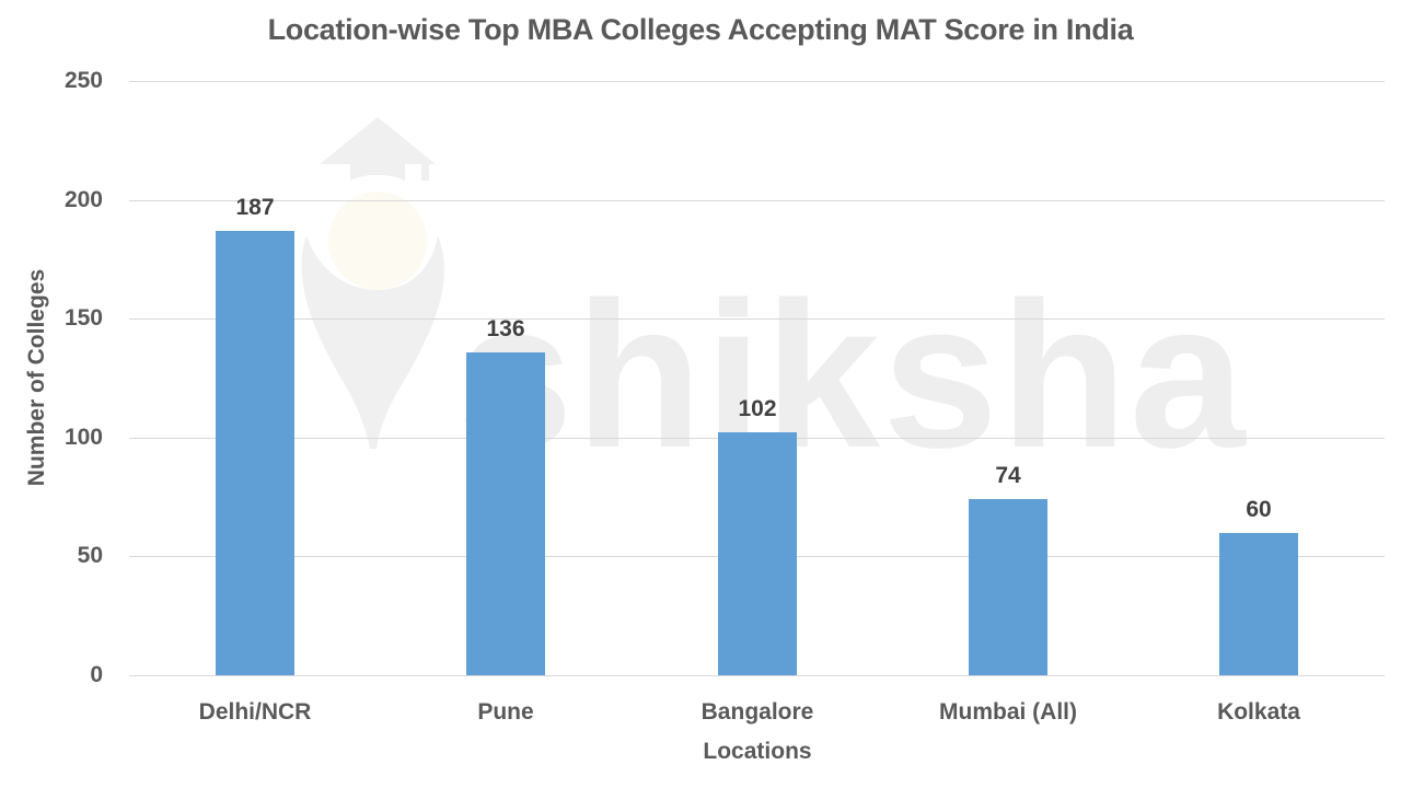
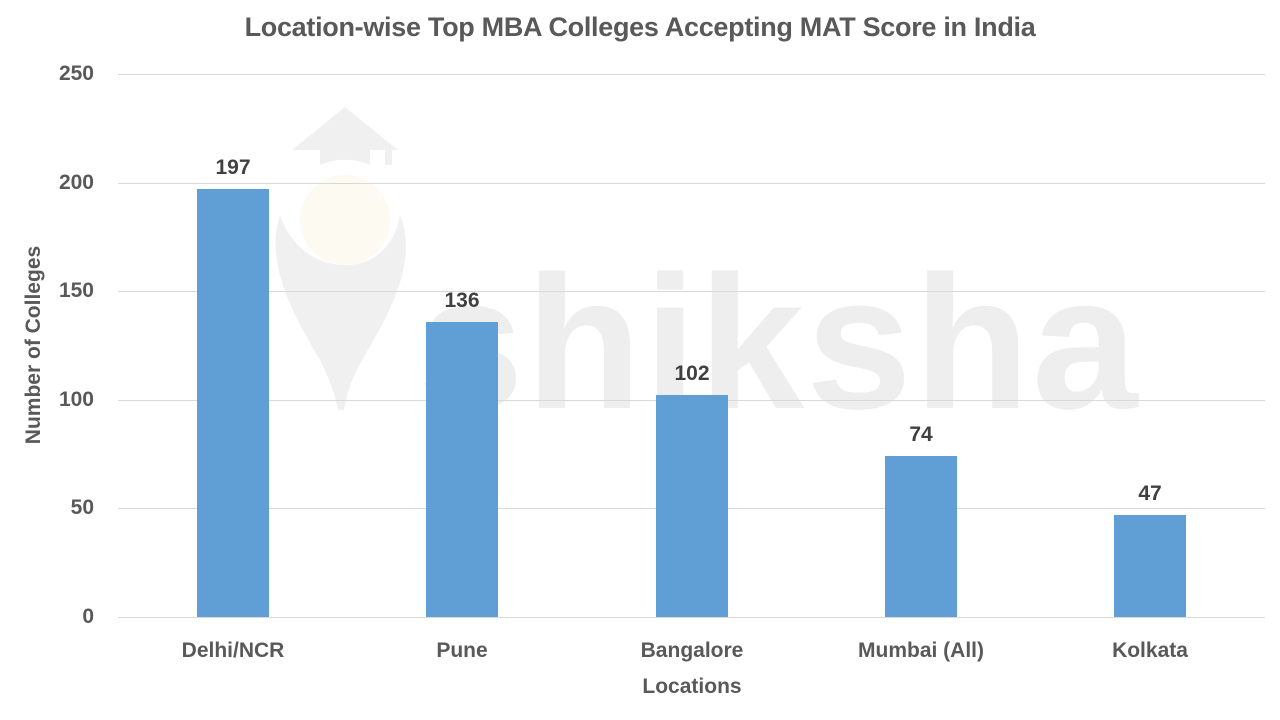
Delhi/NCR: 187 -> 197
Kolkata: 60 -> 47
